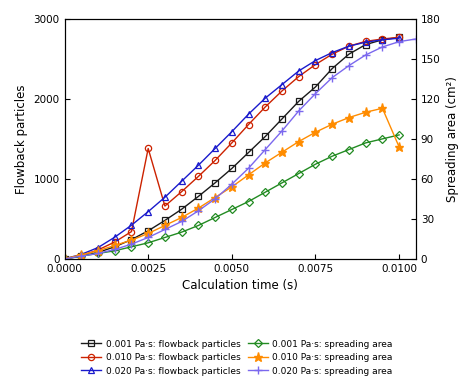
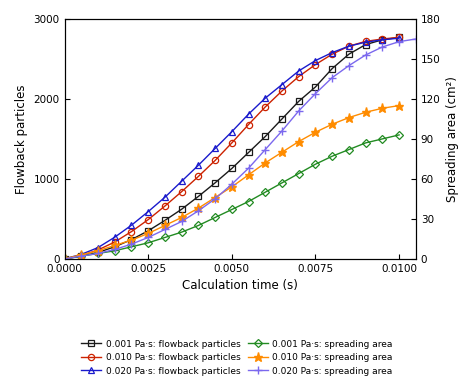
0.010 Pa·s: flowback particles/0.0025: 1380 -> 490
0.010 Pa·s: spreading area/0.0100: 84 -> 115
